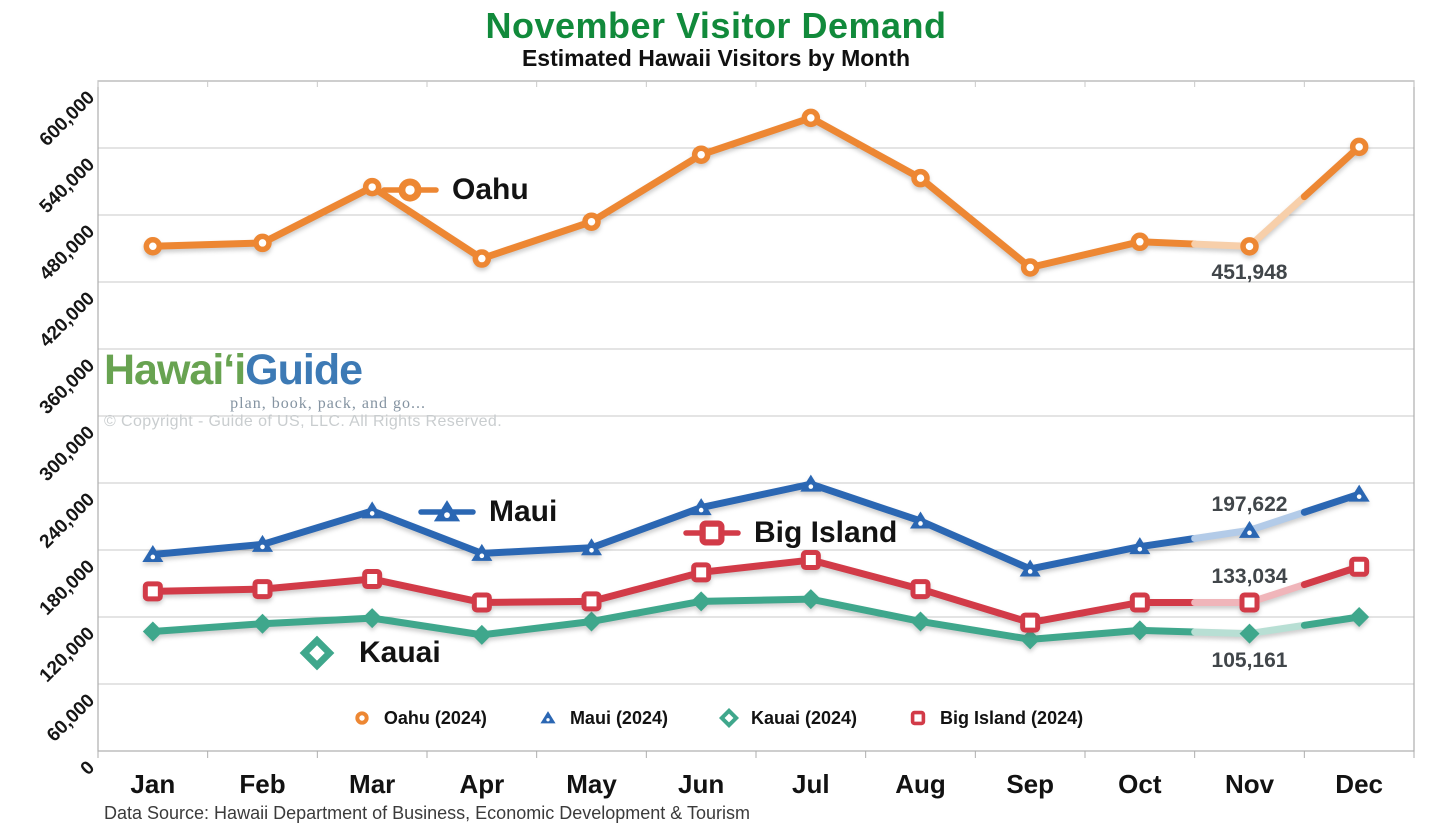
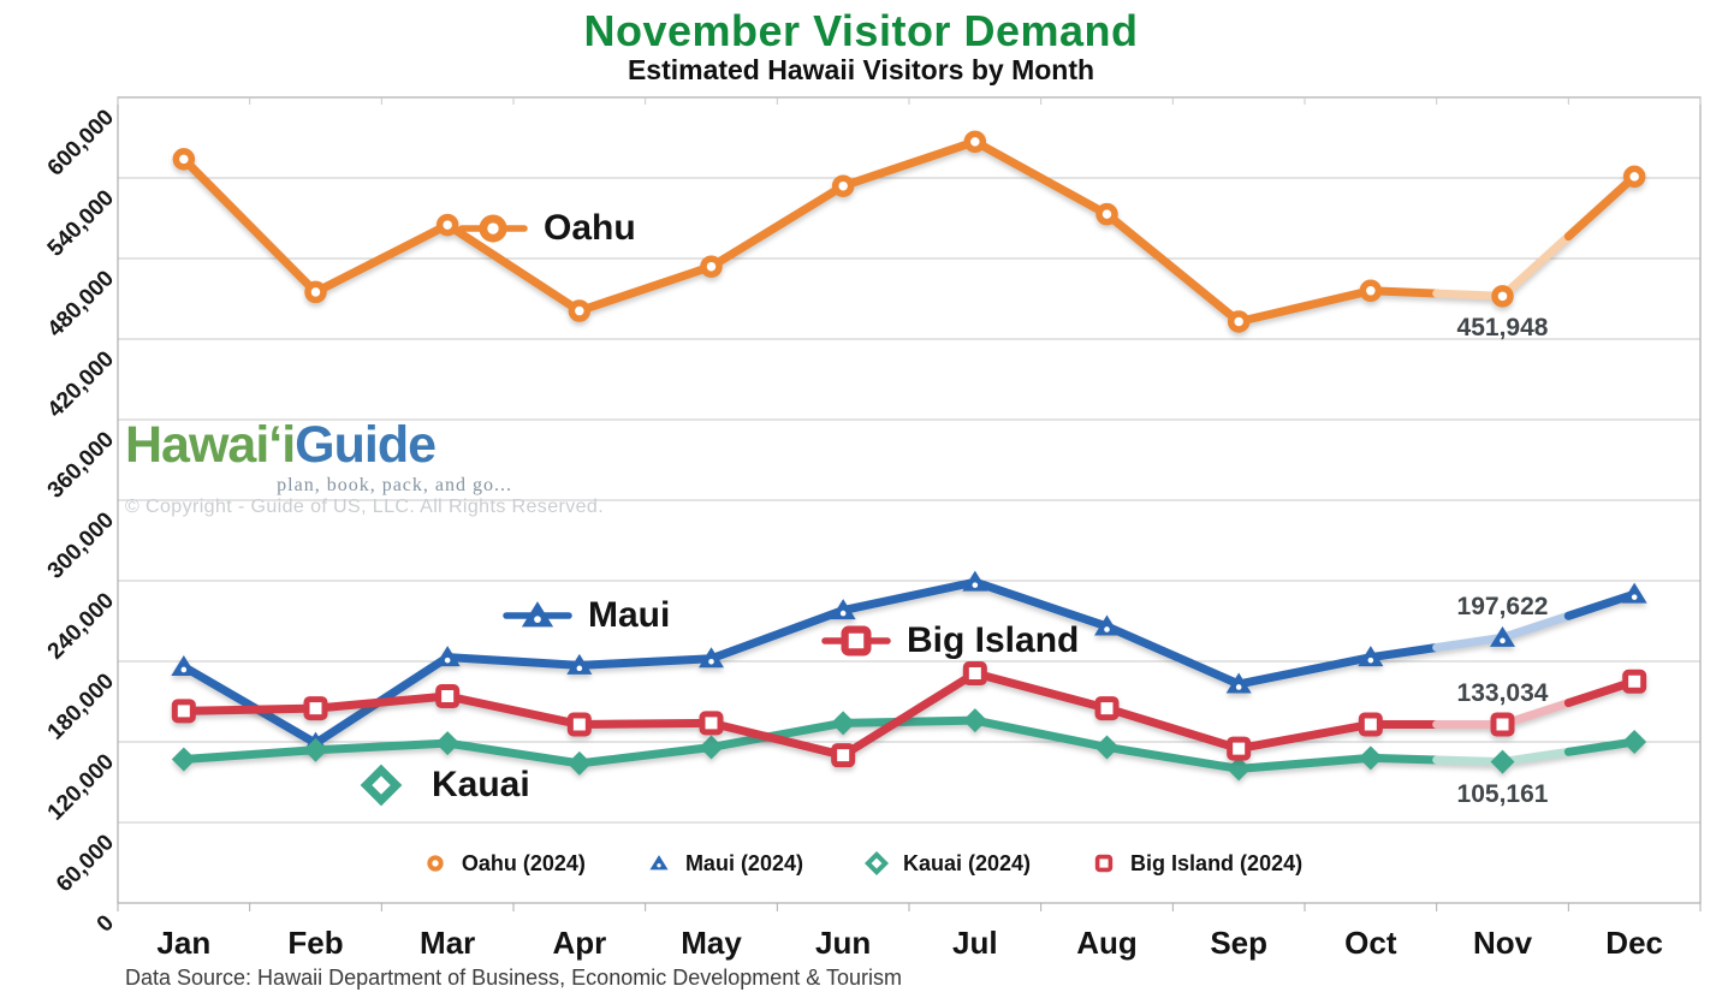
Oahu (2024)/Jan: 452000 -> 554000
Maui (2024)/Feb: 185000 -> 119000
Maui (2024)/Mar: 215000 -> 183000
Big Island (2024)/Jun: 160000 -> 110000
